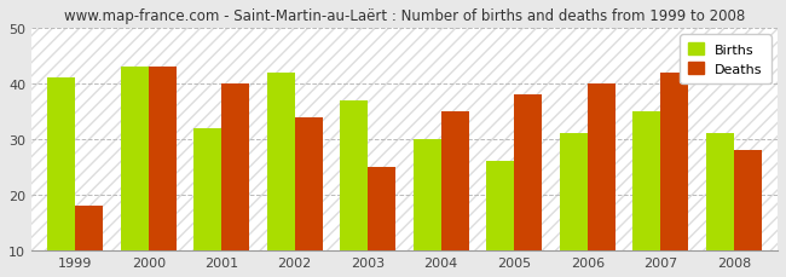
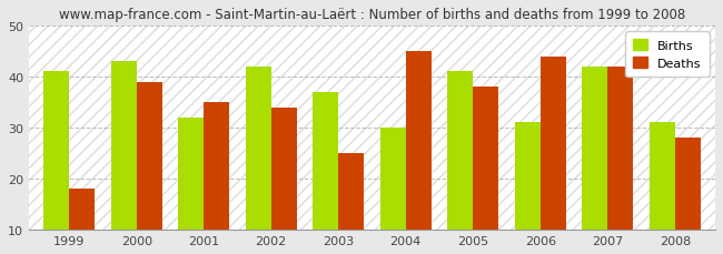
Deaths/2000: 43 -> 39
Deaths/2001: 40 -> 35
Deaths/2004: 35 -> 45
Births/2005: 26 -> 41
Deaths/2006: 40 -> 44
Births/2007: 35 -> 42
